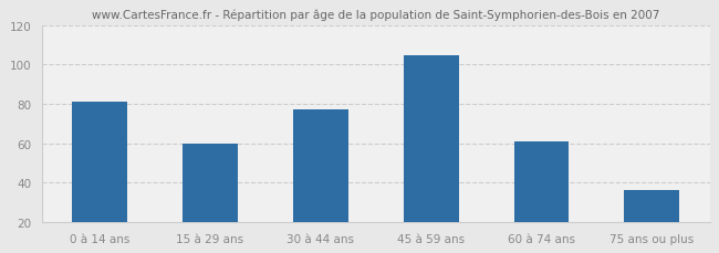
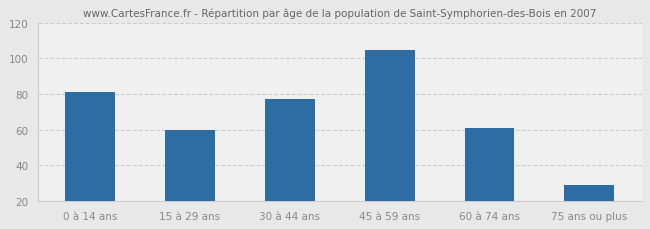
75 ans ou plus: 36 -> 29
